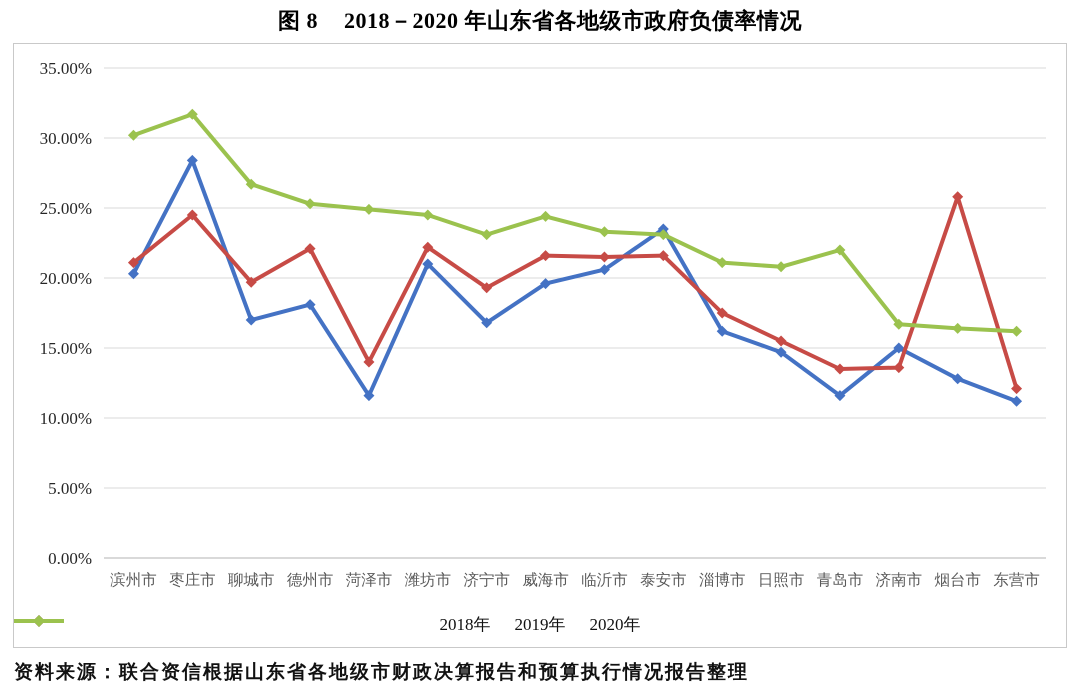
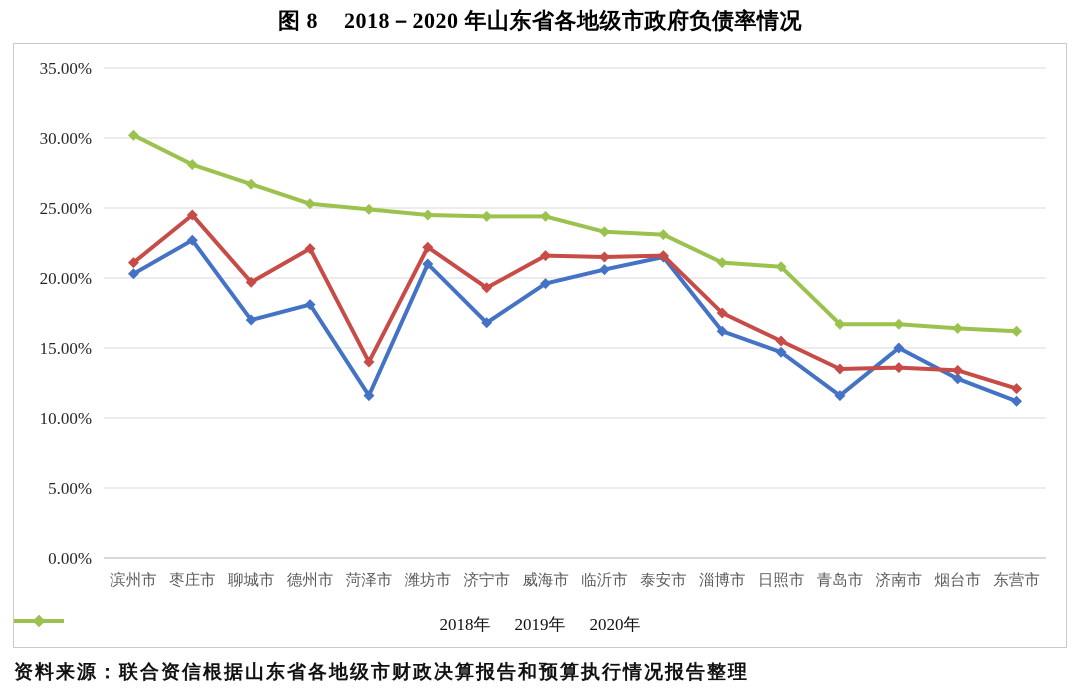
2018年/枣庄市: 28.4% -> 22.7%
2020年/枣庄市: 31.7% -> 28.1%
2020年/济宁市: 23.1% -> 24.4%
2018年/泰安市: 23.5% -> 21.5%
2020年/青岛市: 22.0% -> 16.7%
2019年/烟台市: 25.8% -> 13.4%
